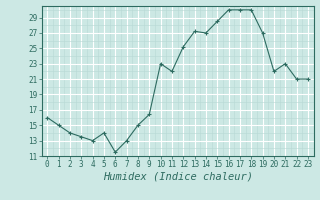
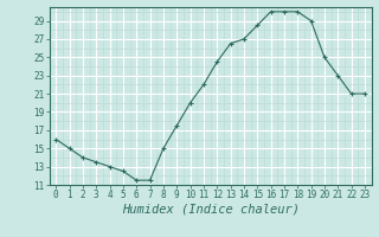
5: 14.0 -> 12.5
7: 13.0 -> 11.5
9: 16.4 -> 17.5
10: 23.0 -> 20.0
12: 25.2 -> 24.5
13: 27.2 -> 26.5
19: 27.0 -> 29.0
20: 22.0 -> 25.0
